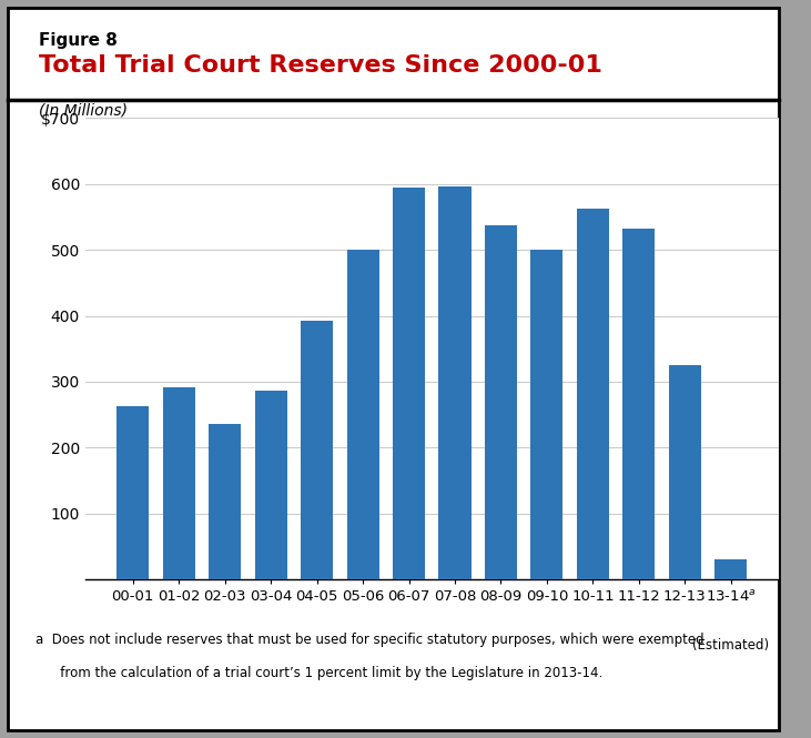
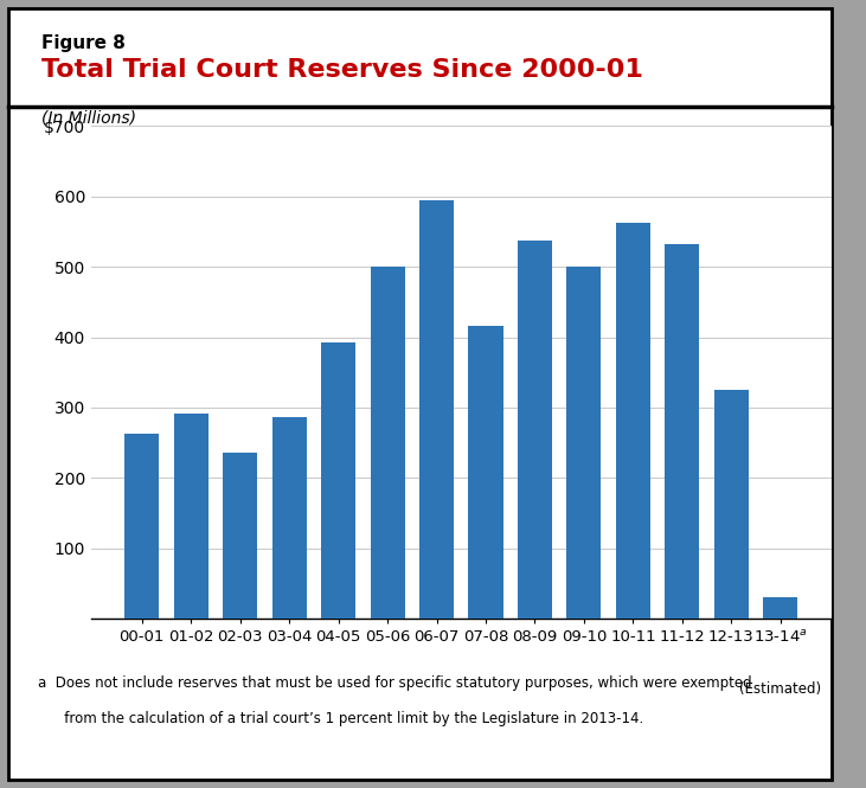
07-08: 596 -> 416
